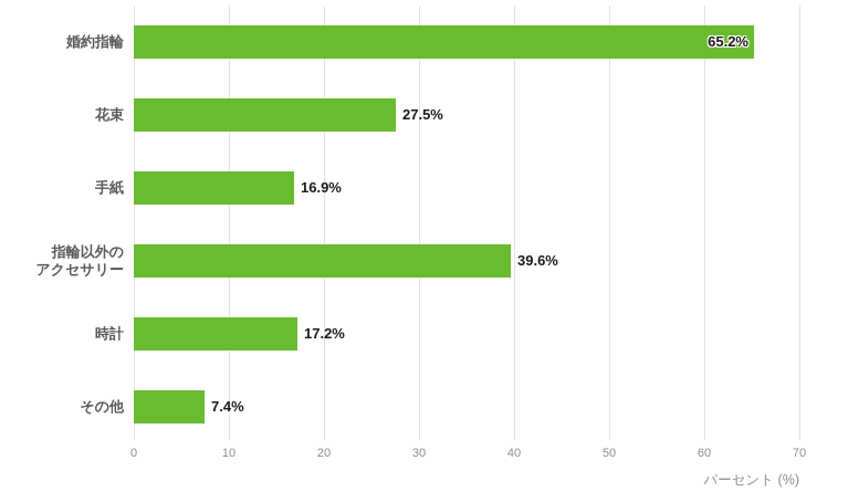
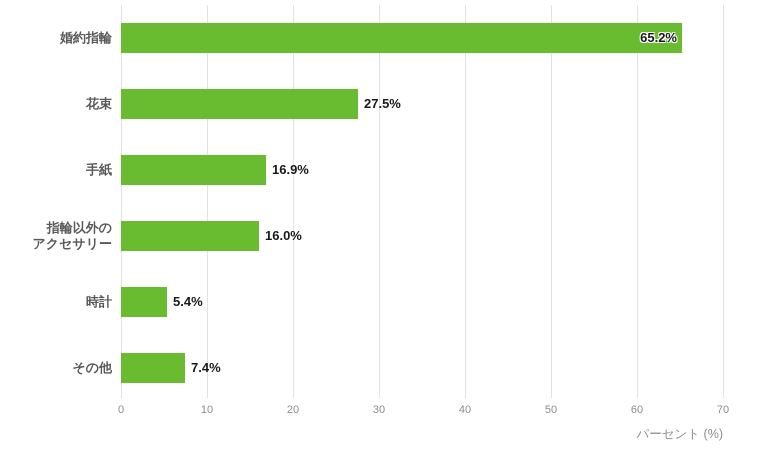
指輪以外の アクセサリー: 39.6% -> 16.0%
時計: 17.2% -> 5.4%
